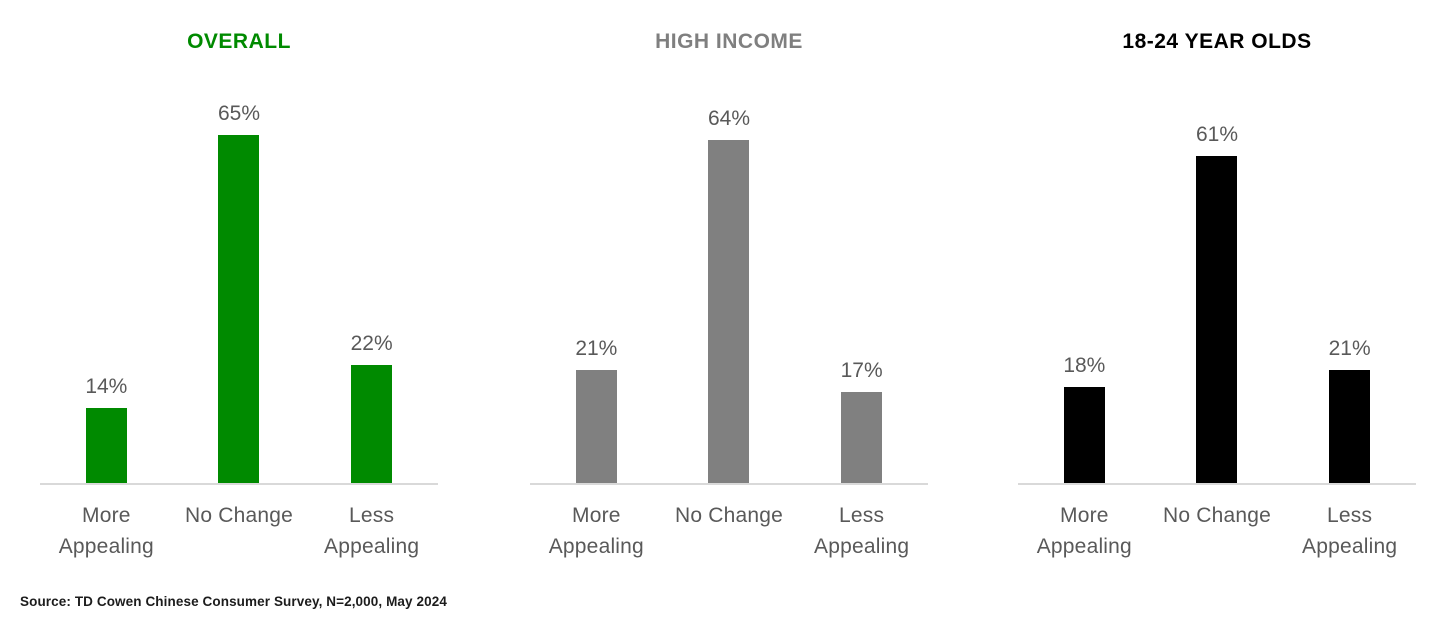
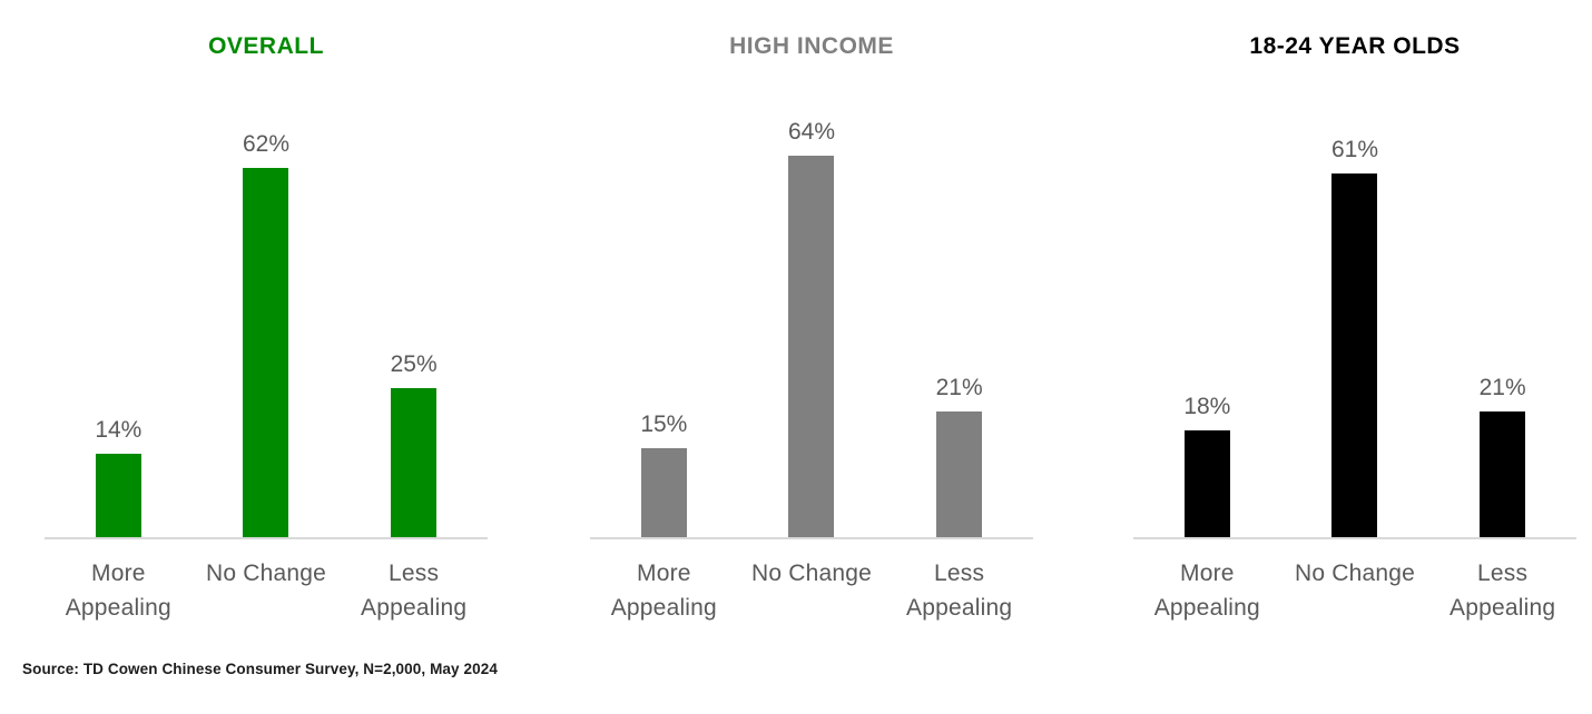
OVERALL/No Change: 65% -> 62%
OVERALL/Less Appealing: 22% -> 25%
HIGH INCOME/More Appealing: 21% -> 15%
HIGH INCOME/Less Appealing: 17% -> 21%
